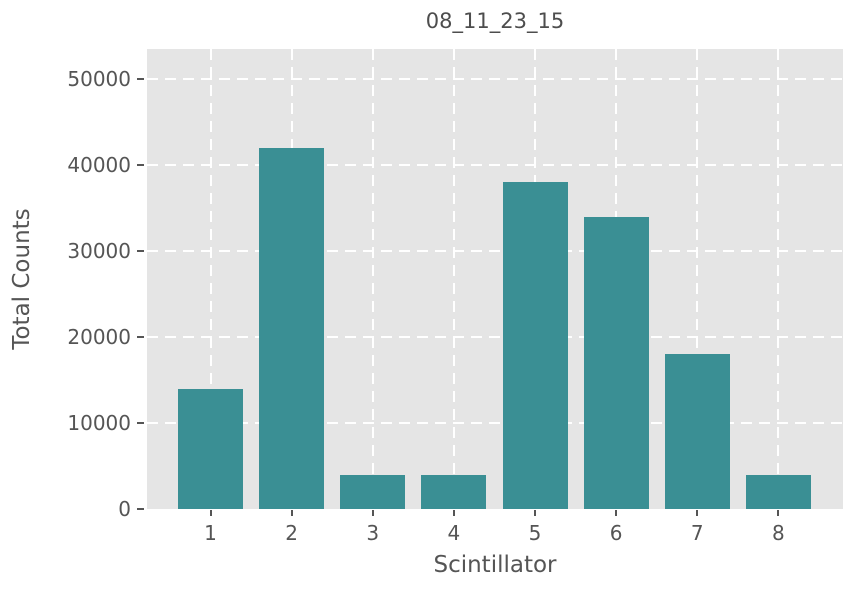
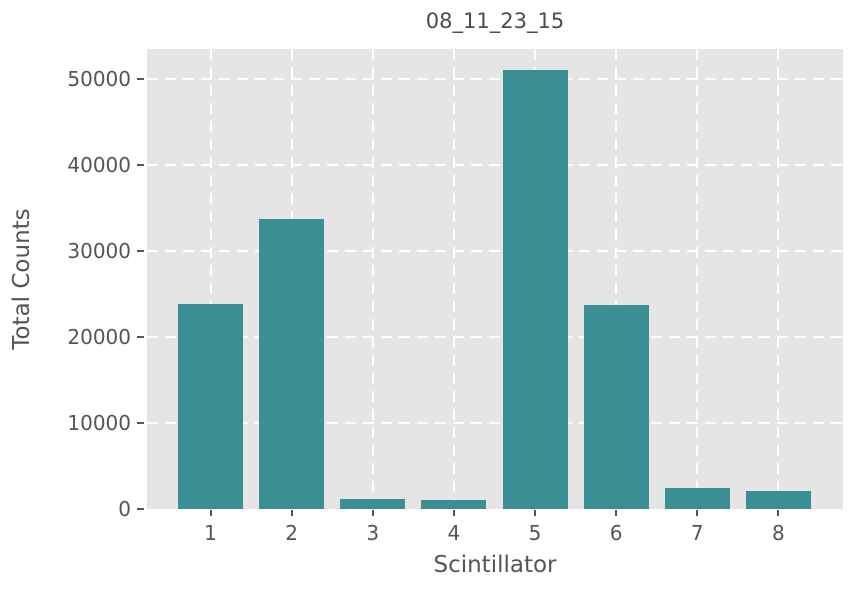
1: 14000 -> 24000
2: 42000 -> 34000
3: 4000 -> 1000
4: 4000 -> 1000
5: 38000 -> 51000
6: 34000 -> 24000
7: 18000 -> 2000
8: 4000 -> 2000
